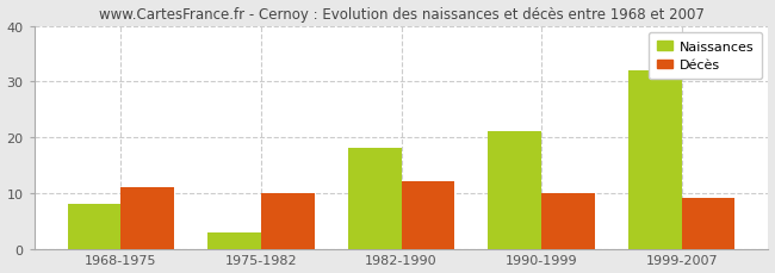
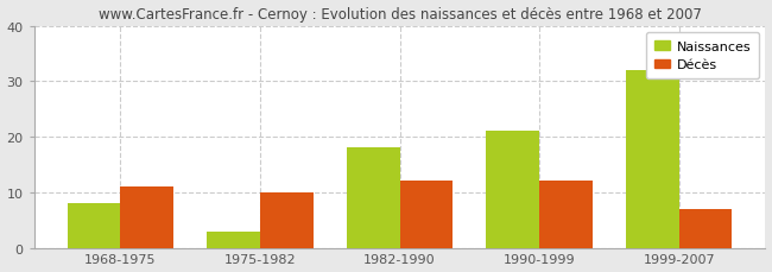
Décès/1990-1999: 10 -> 12
Décès/1999-2007: 9 -> 7
